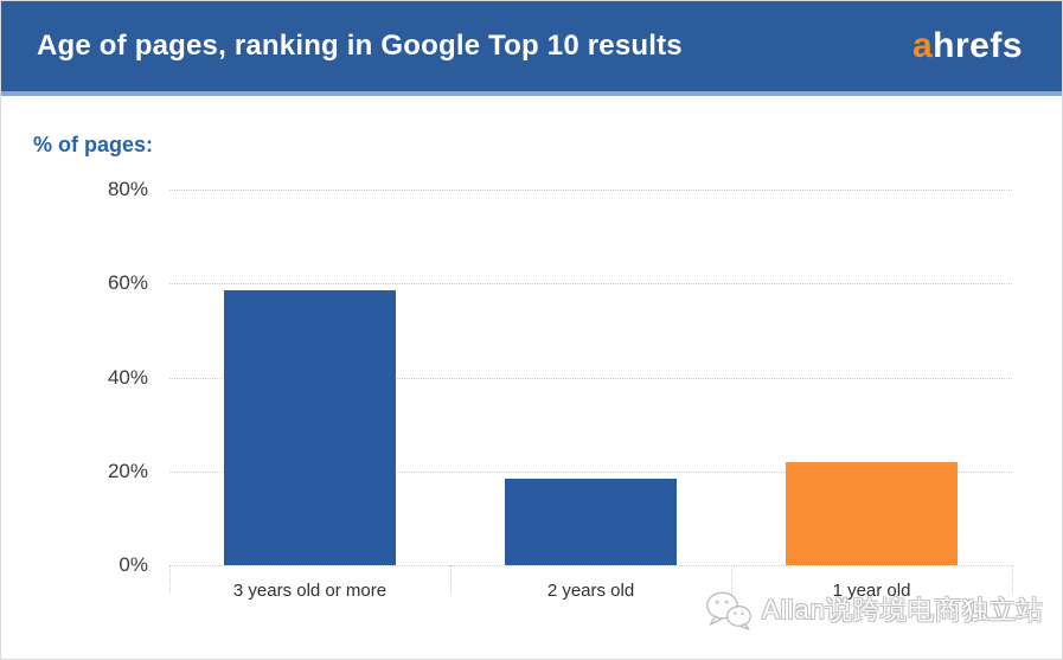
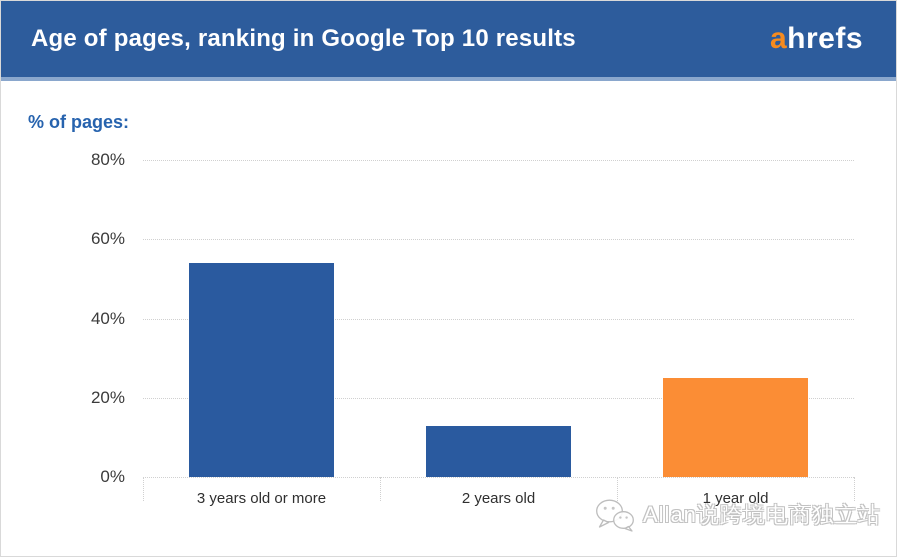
3 years old or more: 58% -> 54%
2 years old: 18% -> 13%
1 year old: 22% -> 25%
